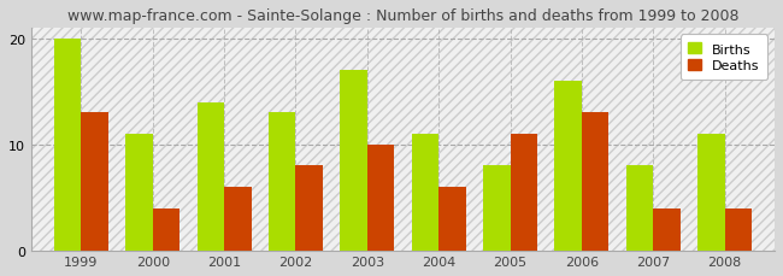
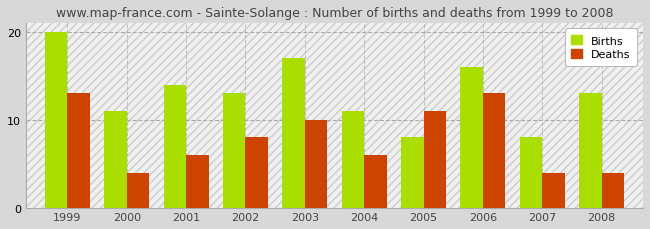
Births/2008: 11 -> 13
